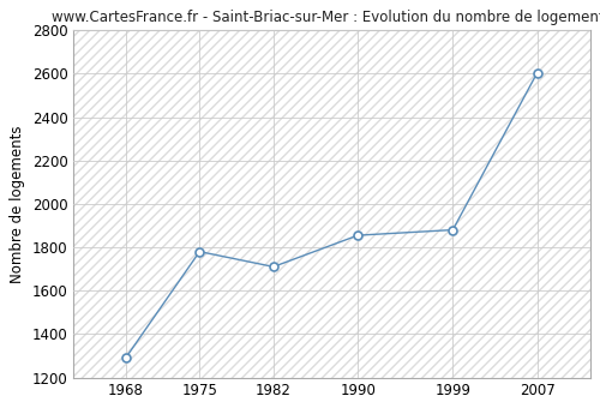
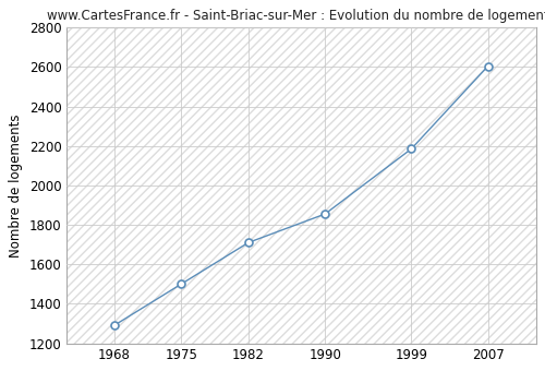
1975: 1780 -> 1500
1999: 1880 -> 2180
